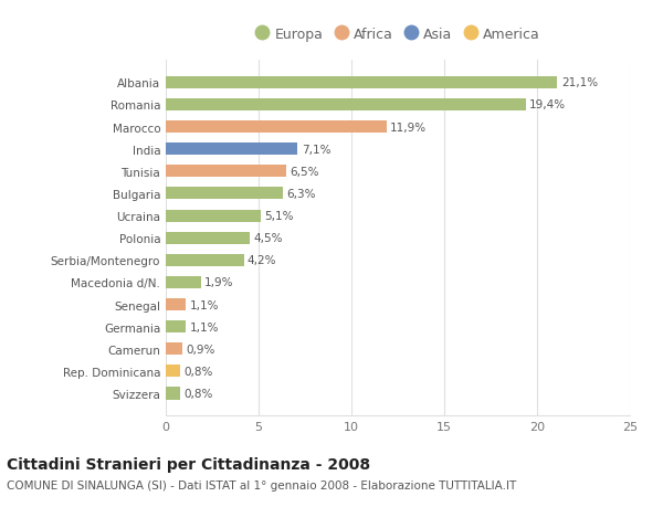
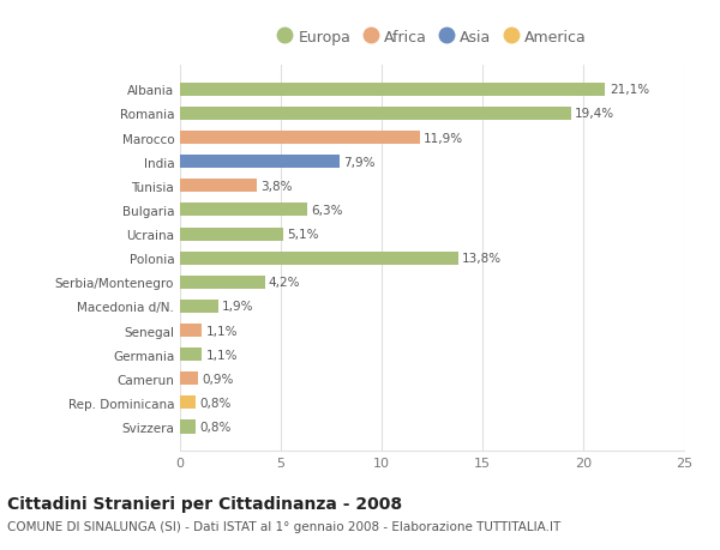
India: 7,1% -> 7,9%
Tunisia: 6,5% -> 3,8%
Polonia: 4,5% -> 13,8%
